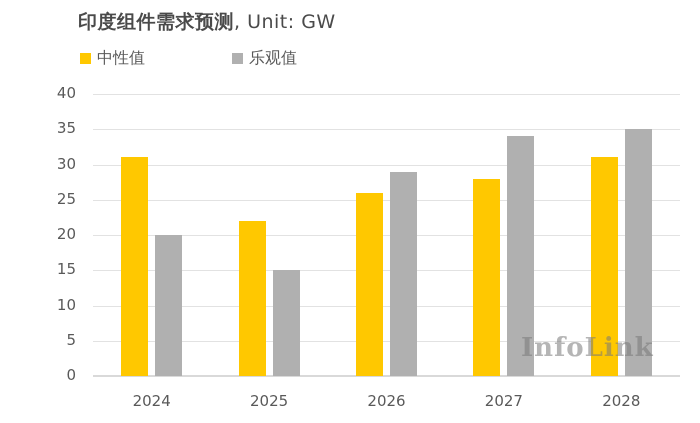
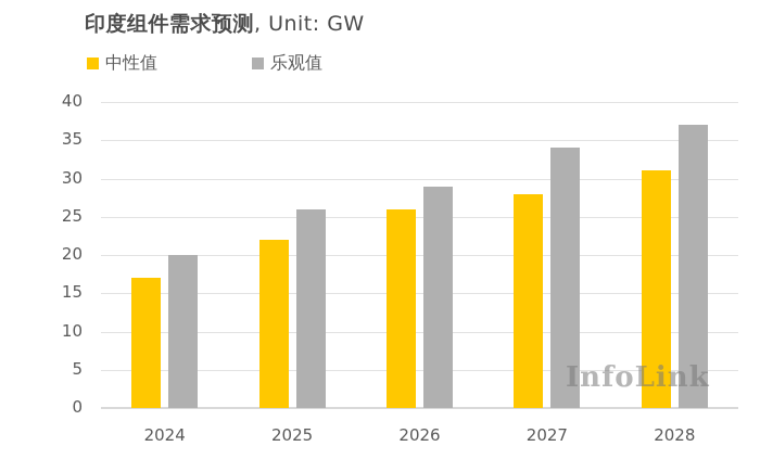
中性值/2024: 31 -> 17
乐观值/2025: 15 -> 26
乐观值/2028: 35 -> 37
